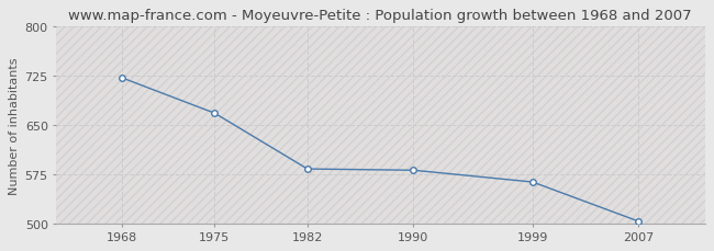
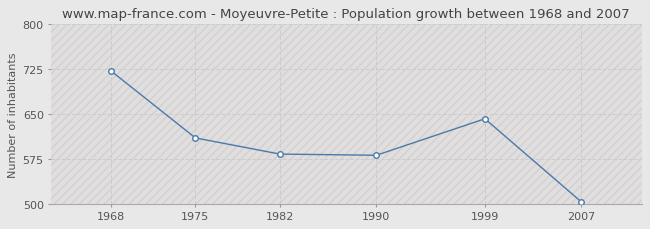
1975: 668 -> 610
1999: 563 -> 642
